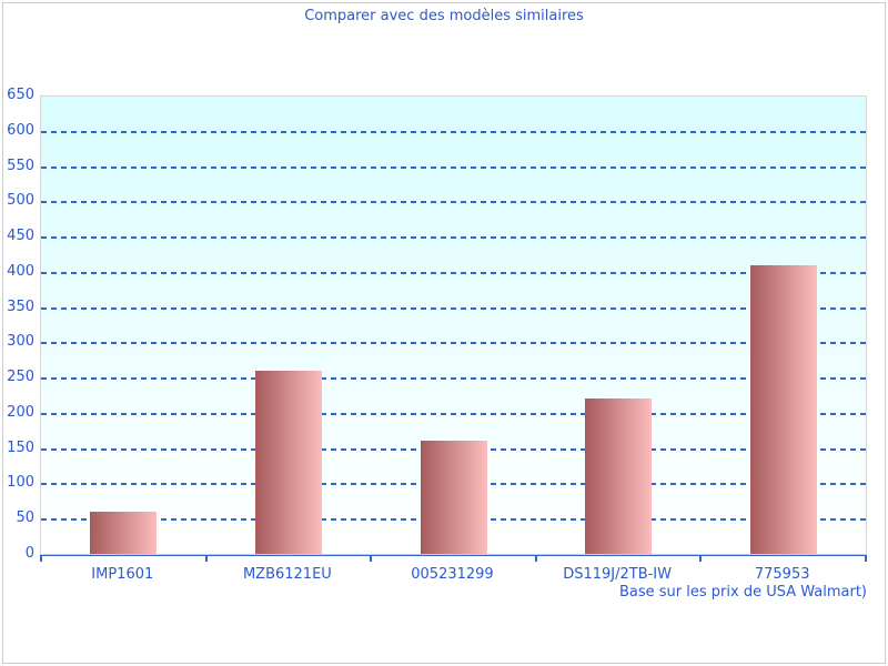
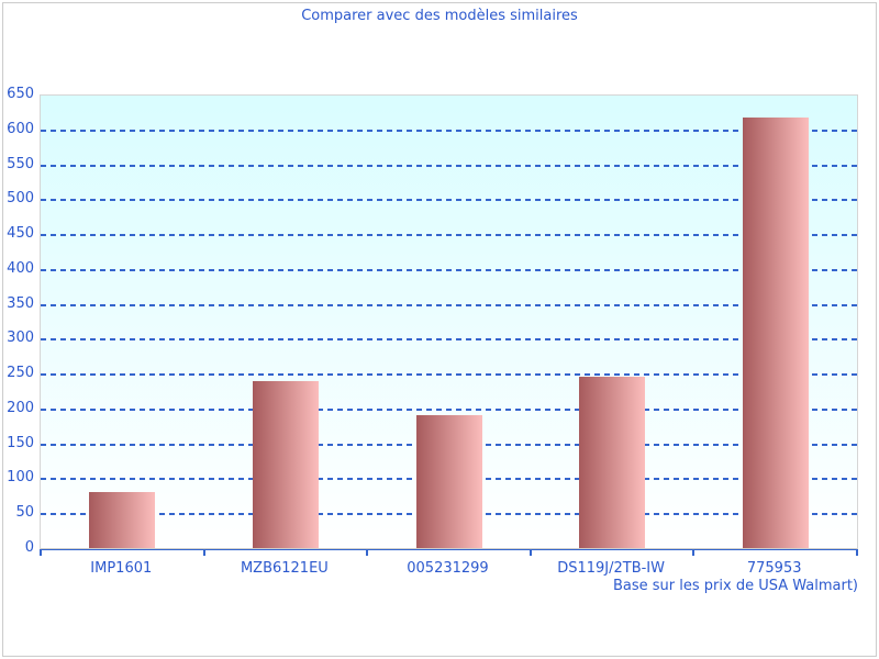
IMP1601: 60 -> 80
MZB6121EU: 260 -> 240
005231299: 160 -> 190
DS119J/2TB-IW: 220 -> 240
775953: 410 -> 620
